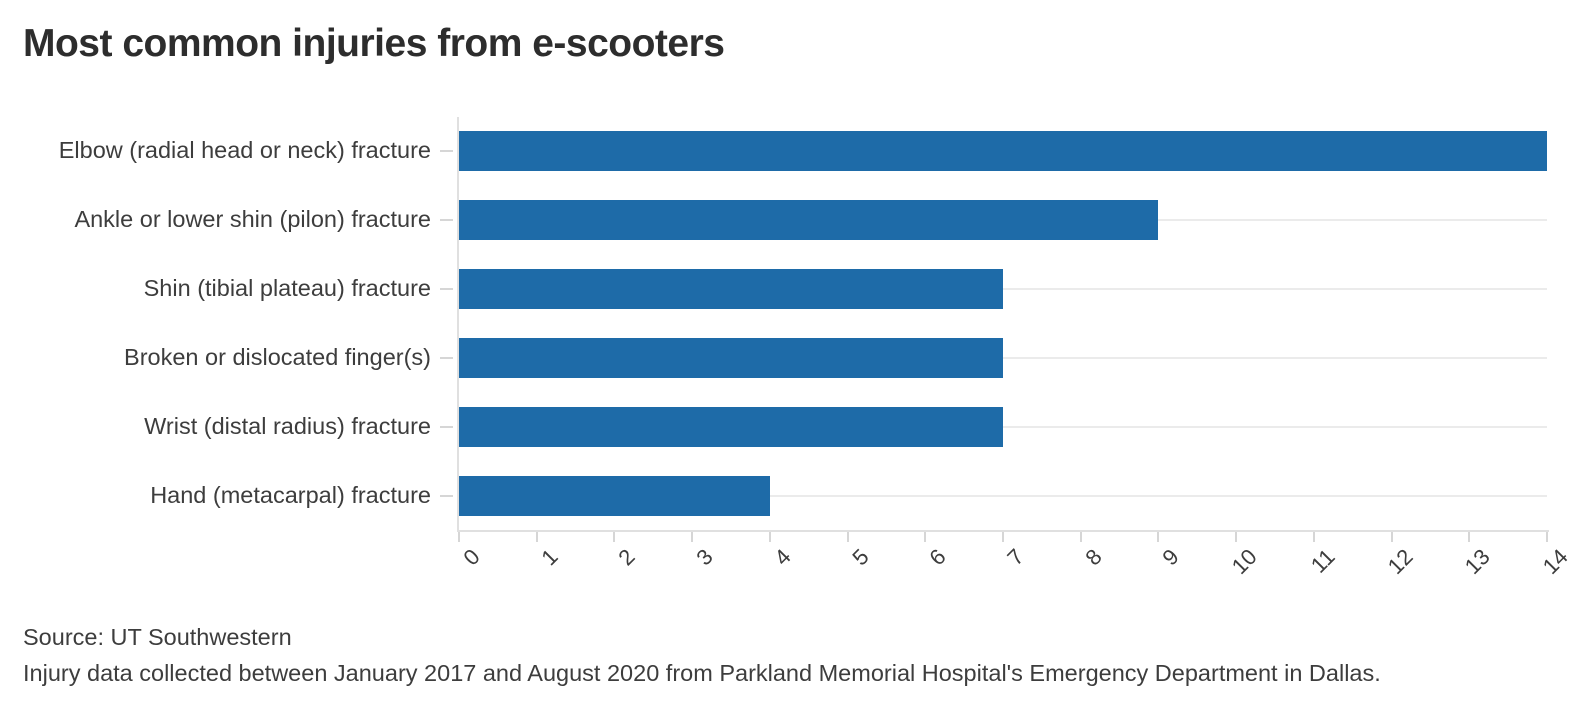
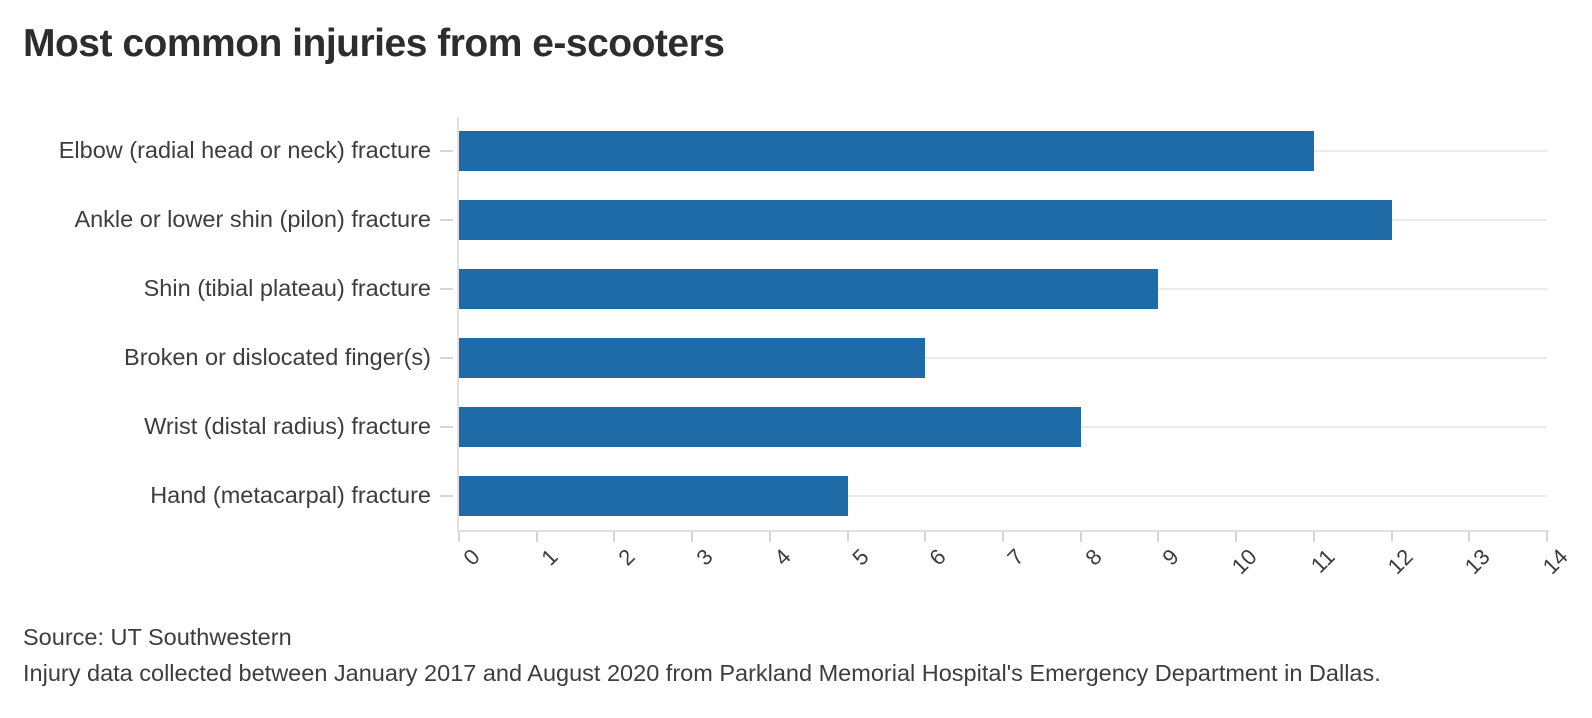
Elbow (radial head or neck) fracture: 14 -> 11
Ankle or lower shin (pilon) fracture: 9 -> 12
Shin (tibial plateau) fracture: 7 -> 9
Broken or dislocated finger(s): 7 -> 6
Wrist (distal radius) fracture: 7 -> 8
Hand (metacarpal) fracture: 4 -> 5
